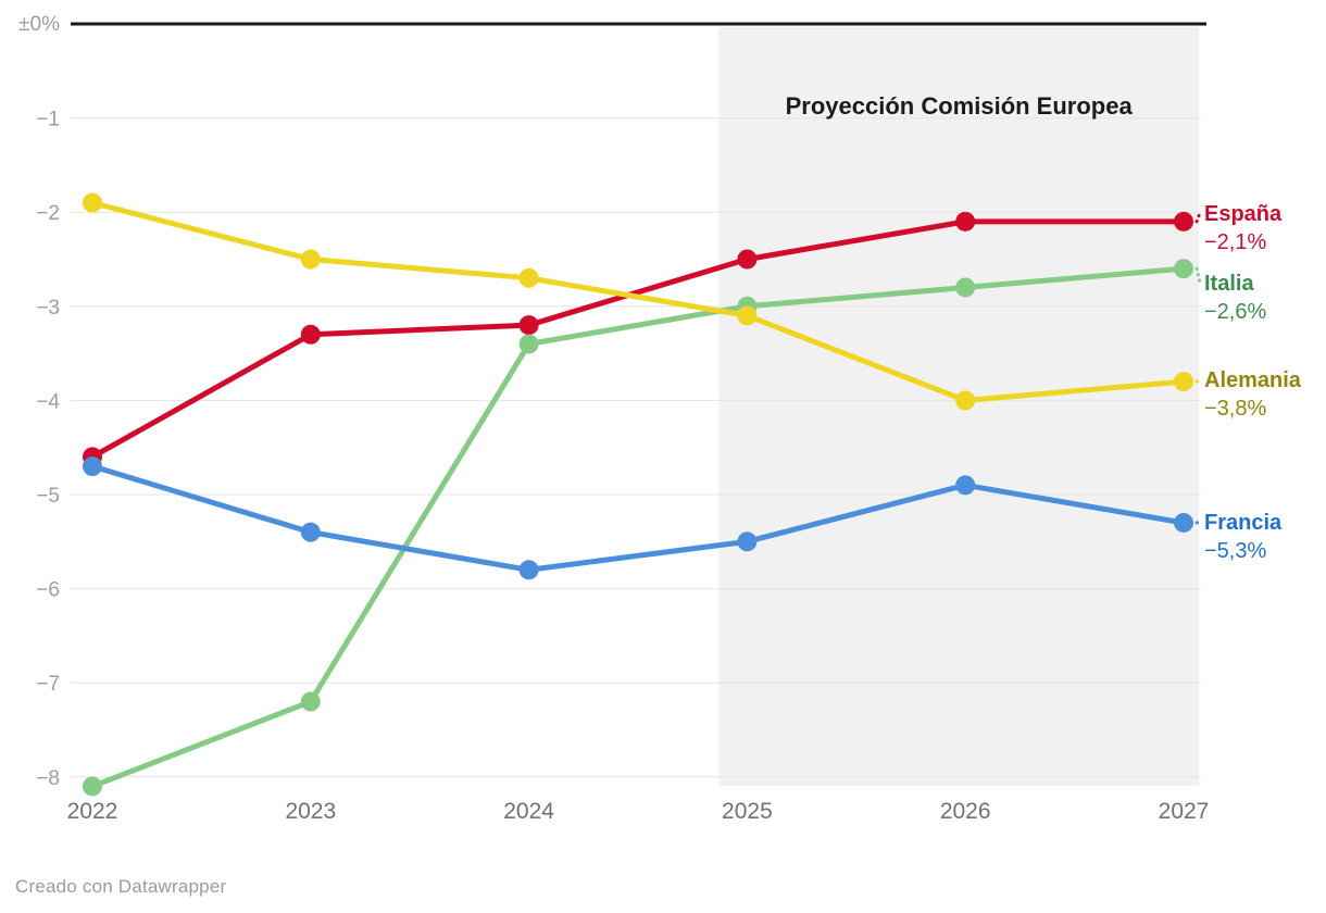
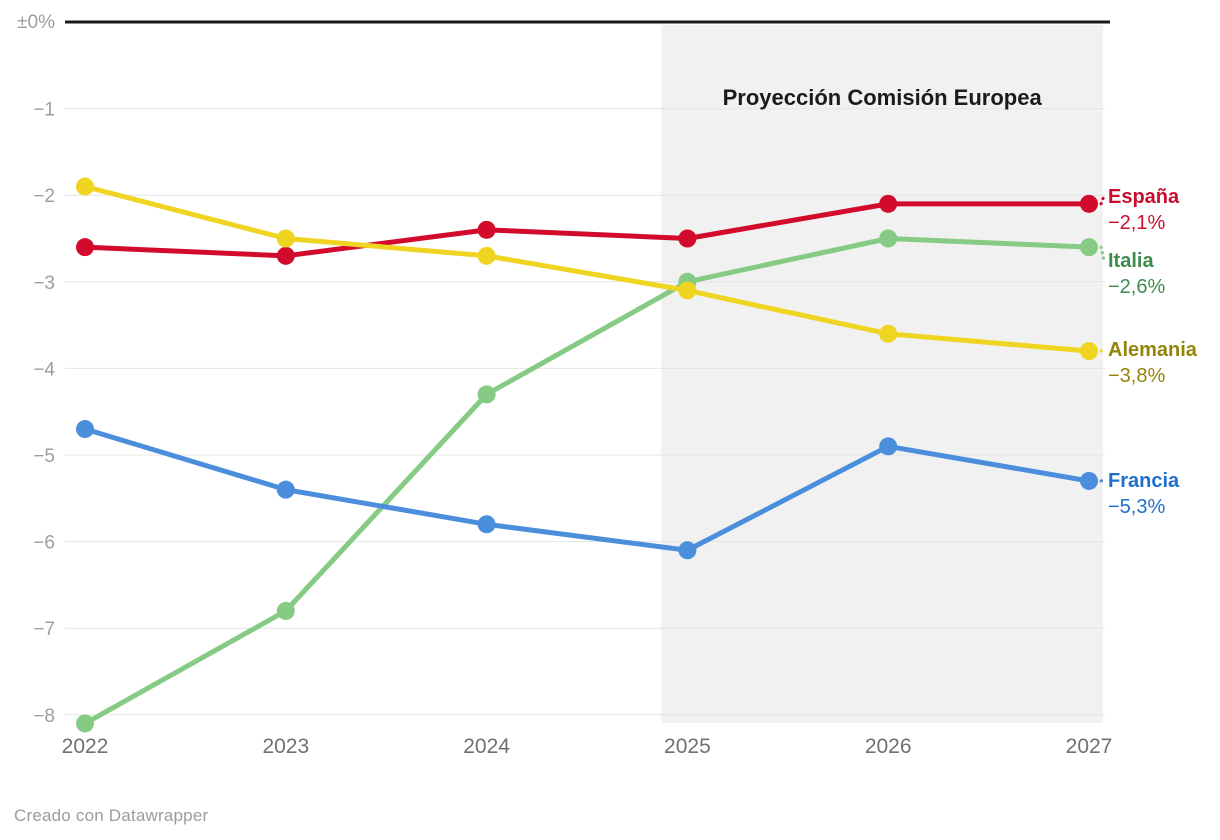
España/2022: -4.6 -> -2.6
España/2023: -3.3 -> -2.7
Italia/2023: -7.2 -> -6.8
España/2024: -3.2 -> -2.4
Italia/2024: -3.4 -> -4.3
Francia/2025: -5.5 -> -6.1
Italia/2026: -2.8 -> -2.5
Alemania/2026: -4.0 -> -3.6
